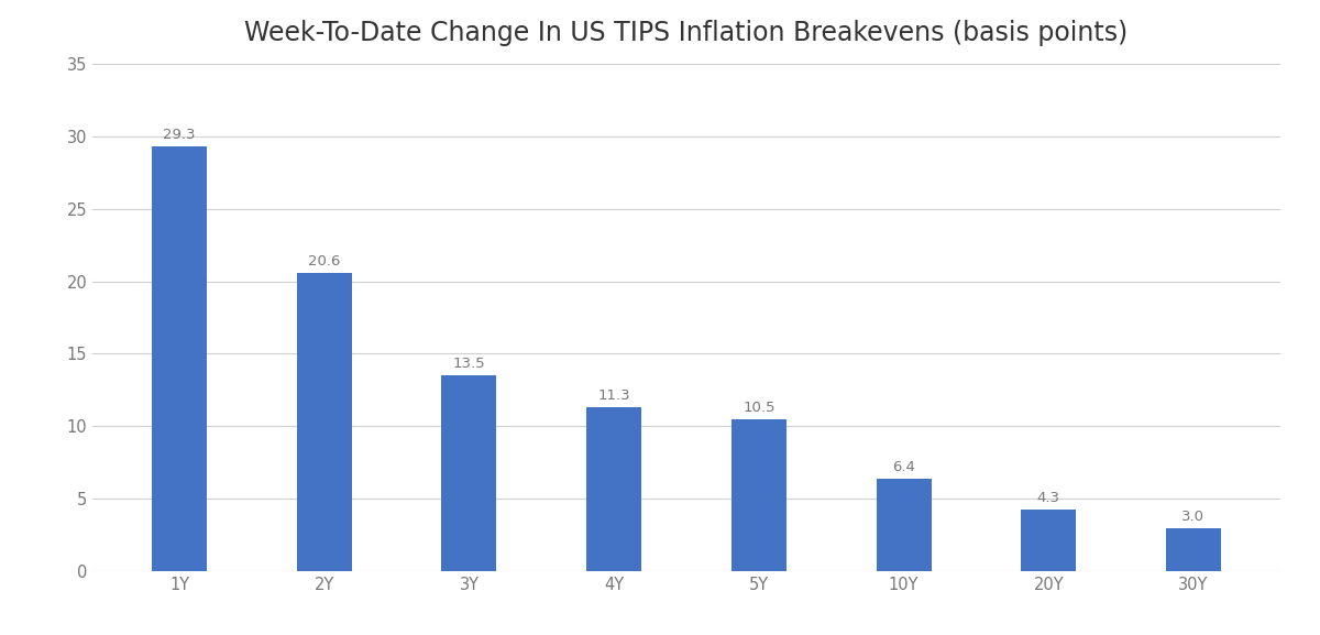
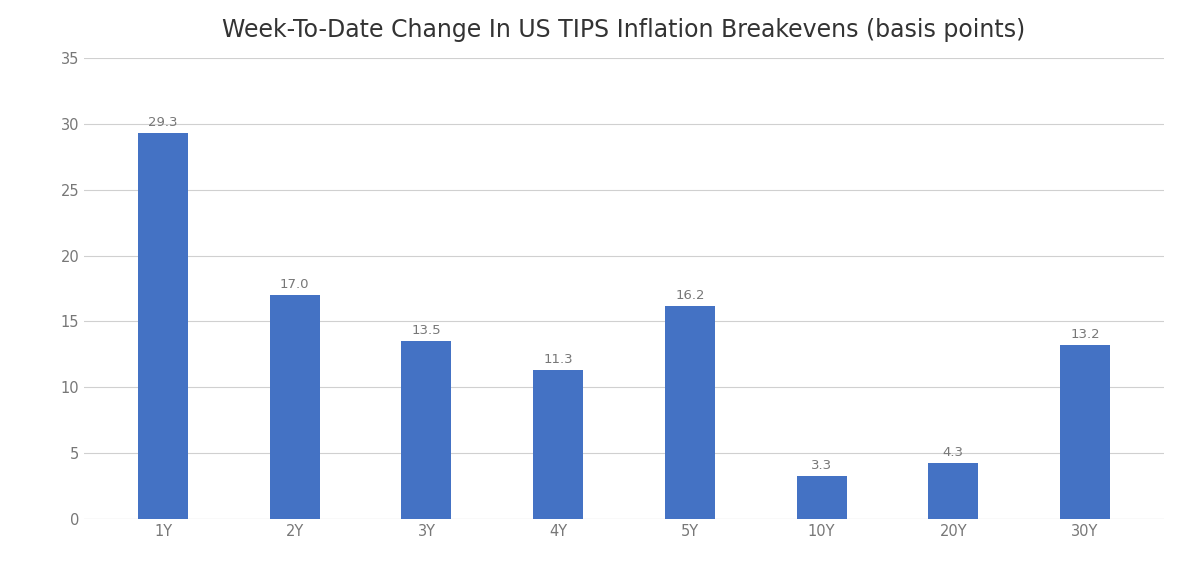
2Y: 20.6 -> 17.0
5Y: 10.5 -> 16.2
10Y: 6.4 -> 3.3
30Y: 3.0 -> 13.2
